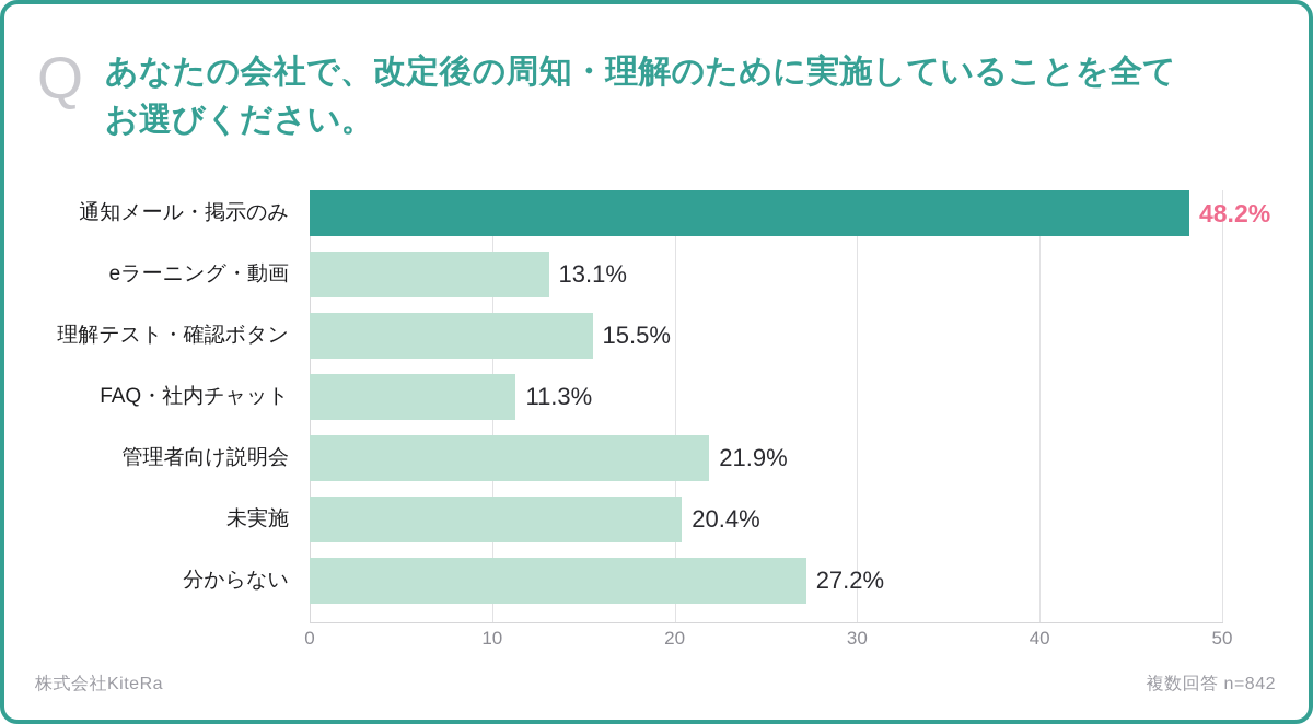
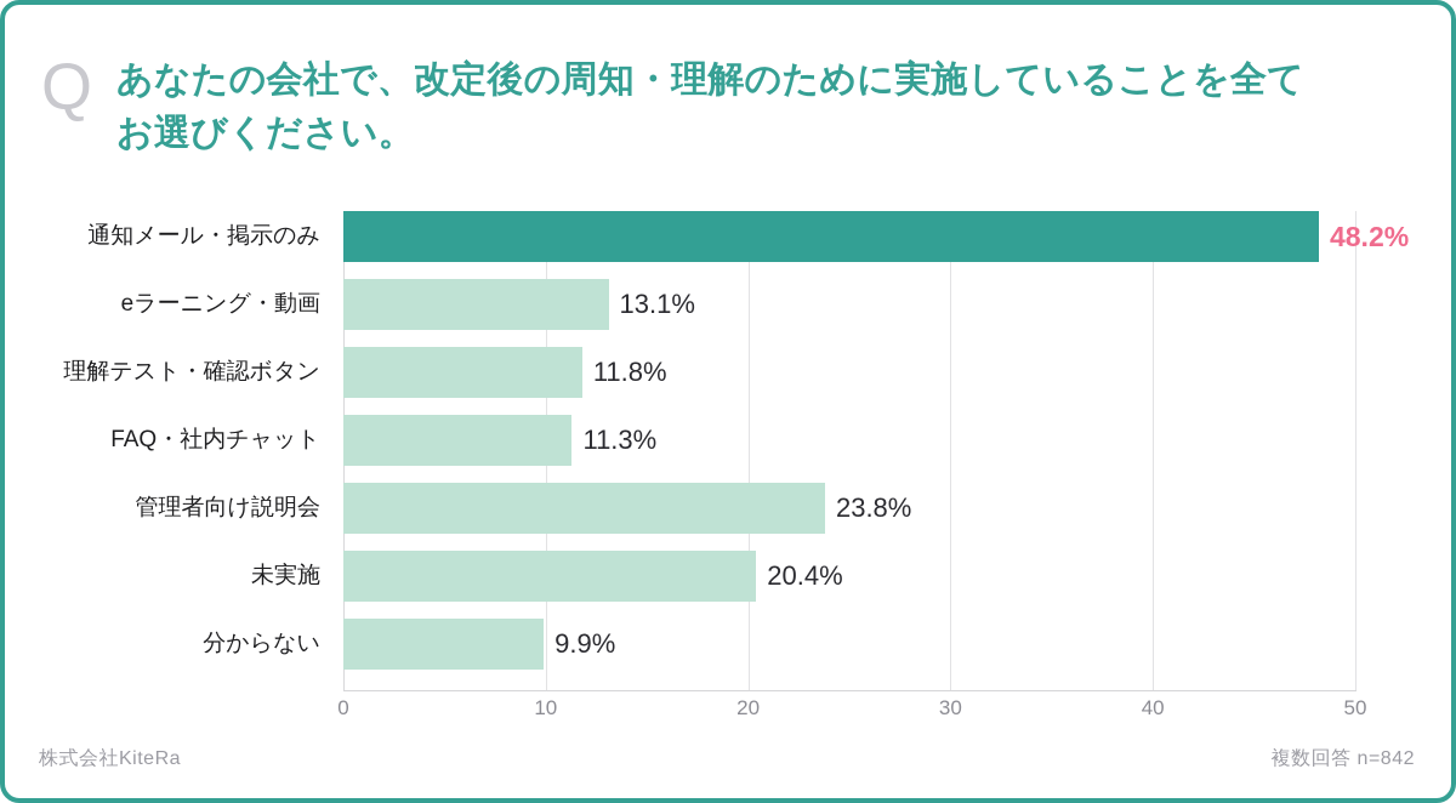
理解テスト・確認ボタン: 15.5% -> 11.8%
管理者向け説明会: 21.9% -> 23.8%
分からない: 27.2% -> 9.9%
